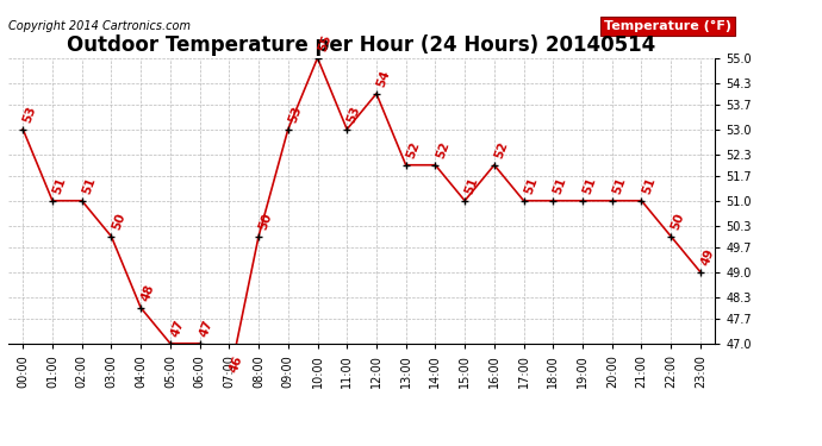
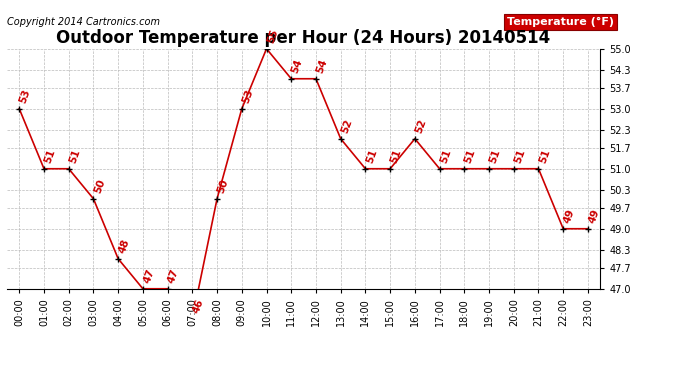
11:00: 53 -> 54
14:00: 52 -> 51
22:00: 50 -> 49
